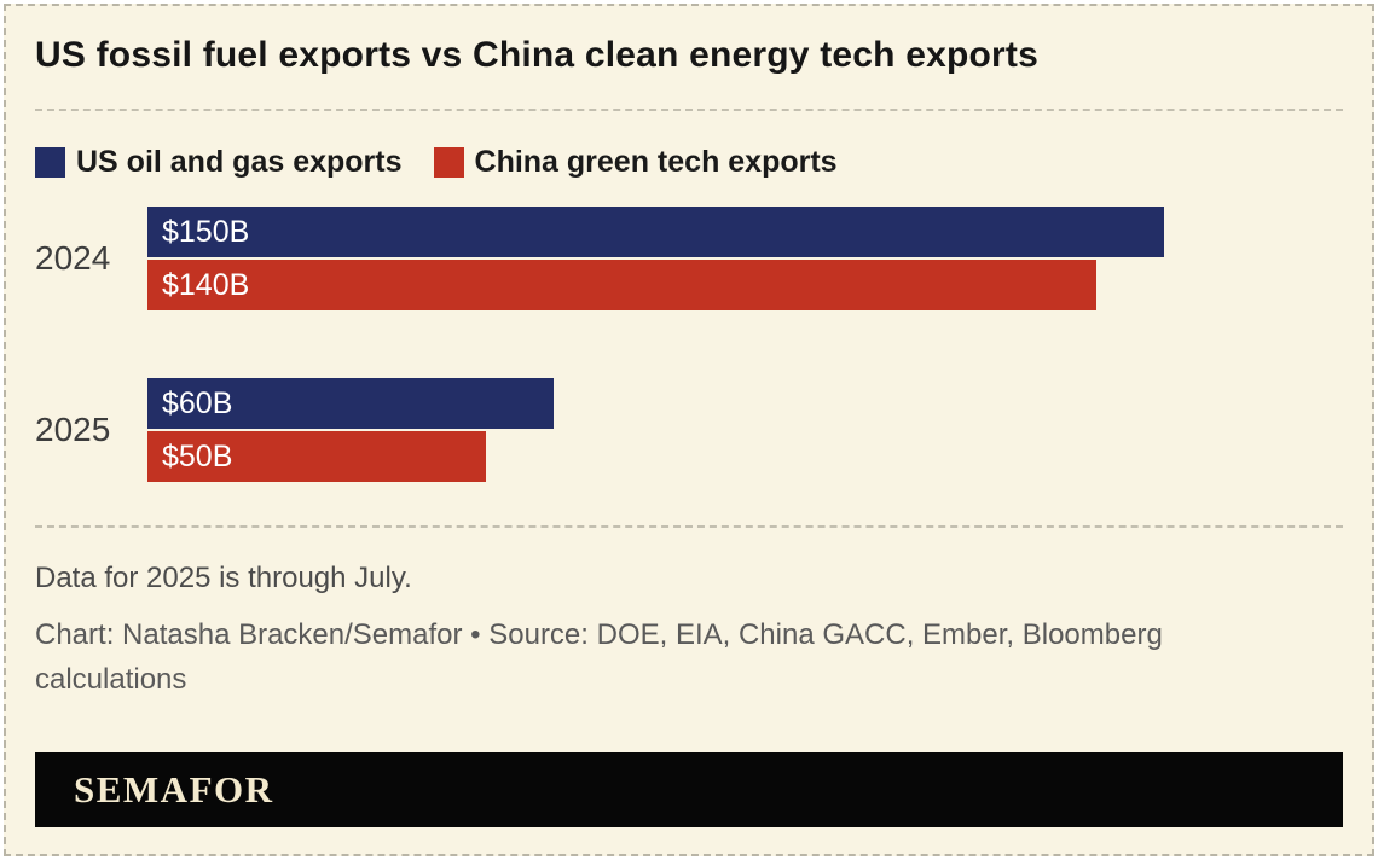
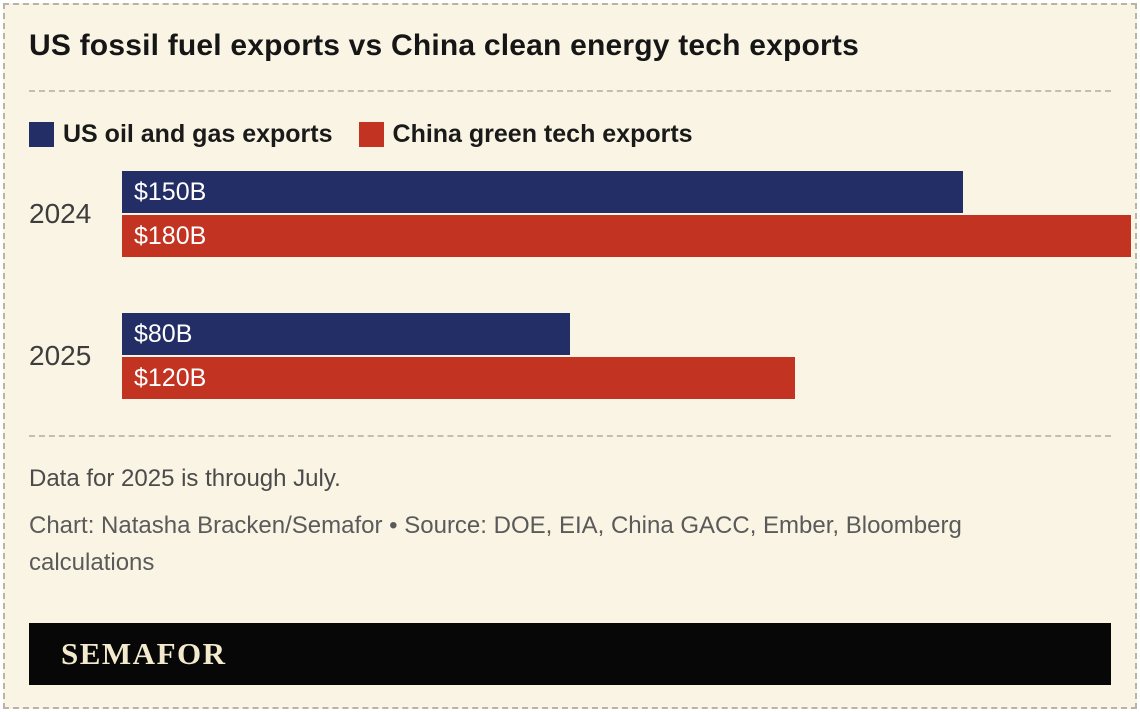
China green tech exports/2024: $140B -> $180B
US oil and gas exports/2025: $60B -> $80B
China green tech exports/2025: $50B -> $120B
